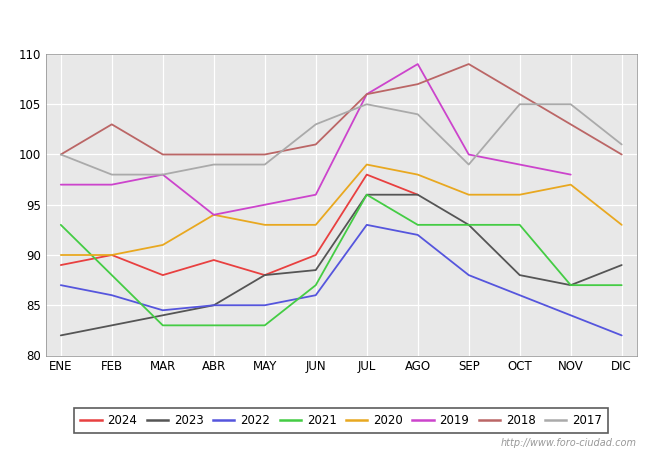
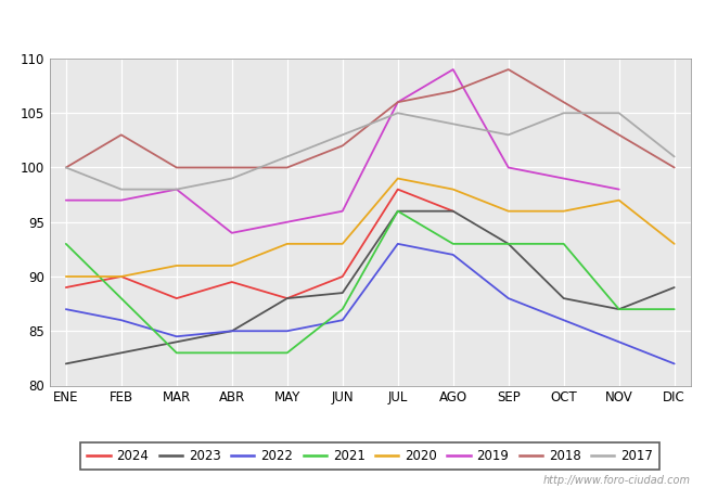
2020/ABR: 94 -> 91
2017/MAY: 99 -> 101
2018/JUN: 101 -> 102
2017/SEP: 99 -> 103
